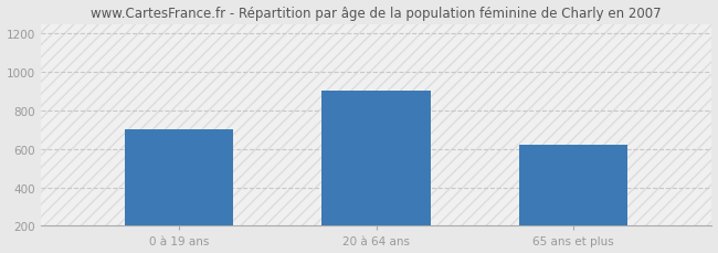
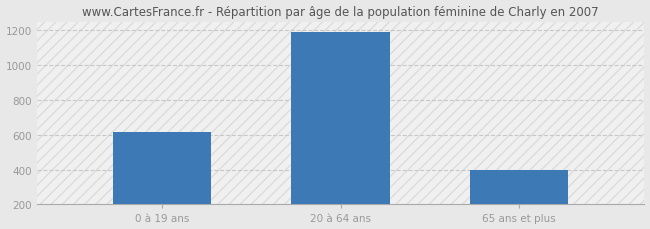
0 à 19 ans: 700 -> 620
20 à 64 ans: 900 -> 1190
65 ans et plus: 620 -> 400
